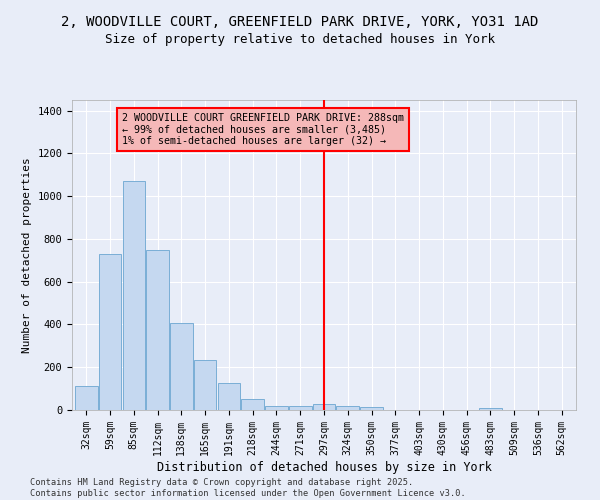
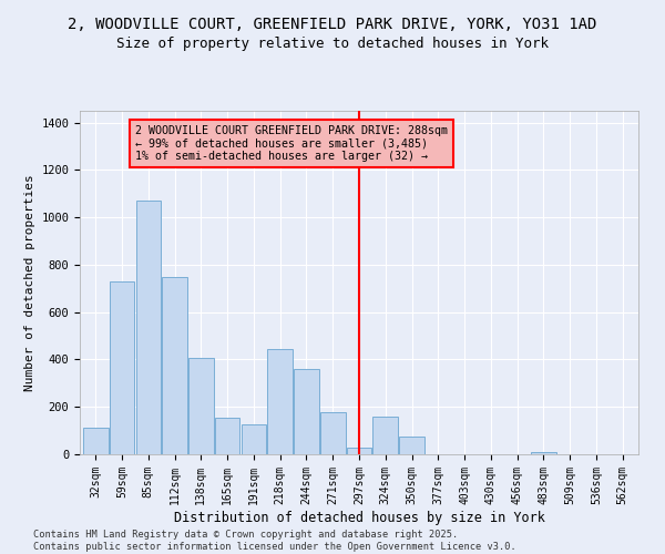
165sqm: 235 -> 155
218sqm: 50 -> 445
244sqm: 18 -> 360
271sqm: 18 -> 180
324sqm: 20 -> 160
350sqm: 15 -> 75
